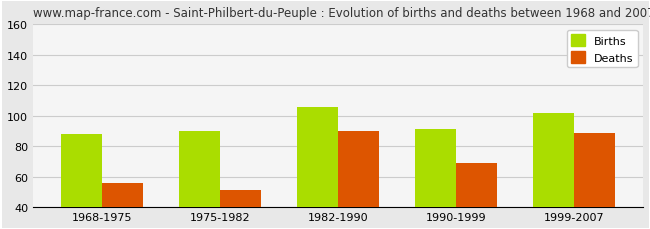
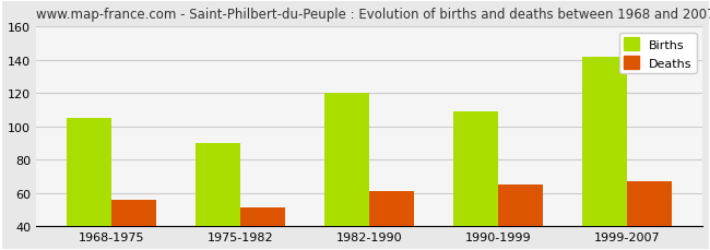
Births/1968-1975: 88 -> 105
Births/1982-1990: 106 -> 120
Deaths/1982-1990: 90 -> 61
Births/1990-1999: 91 -> 109
Deaths/1990-1999: 69 -> 65
Births/1999-2007: 102 -> 142
Deaths/1999-2007: 89 -> 67
